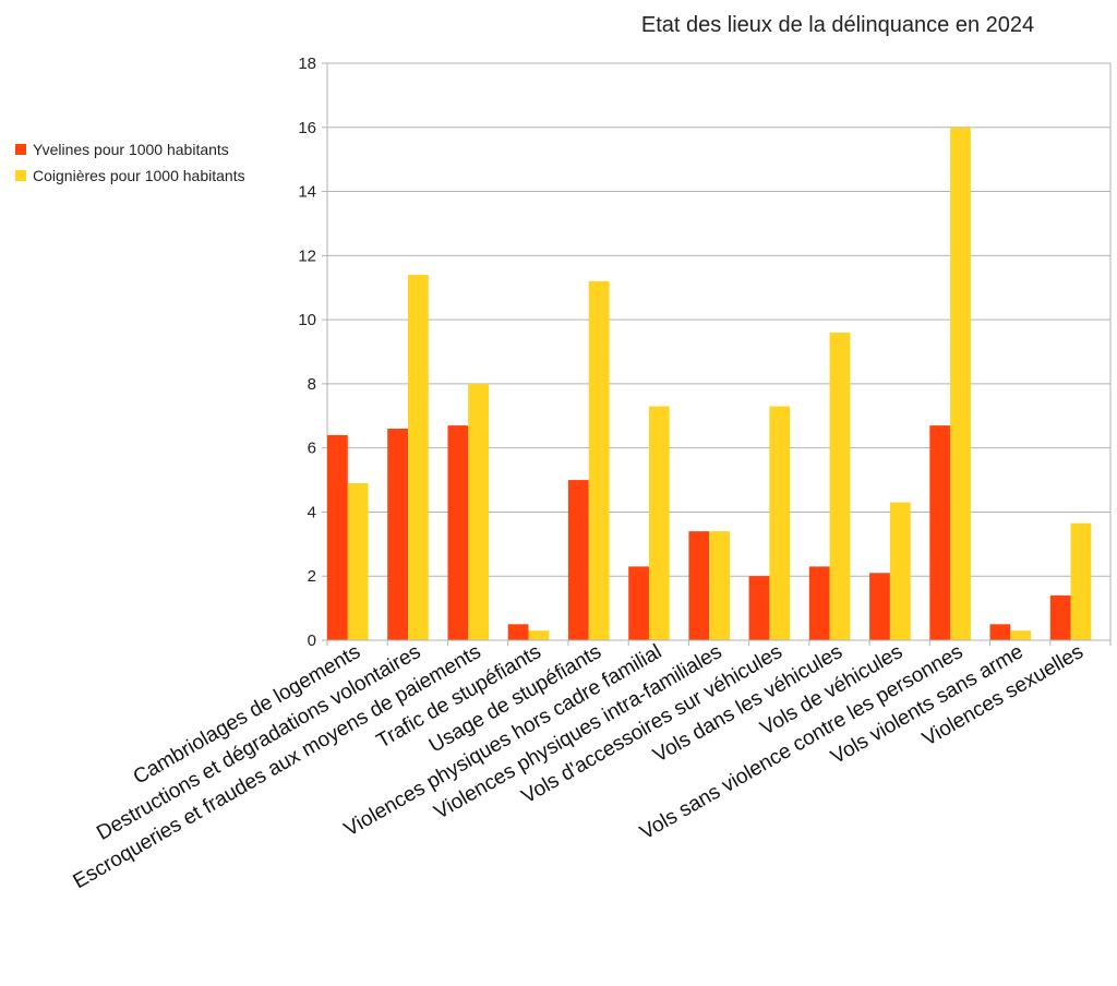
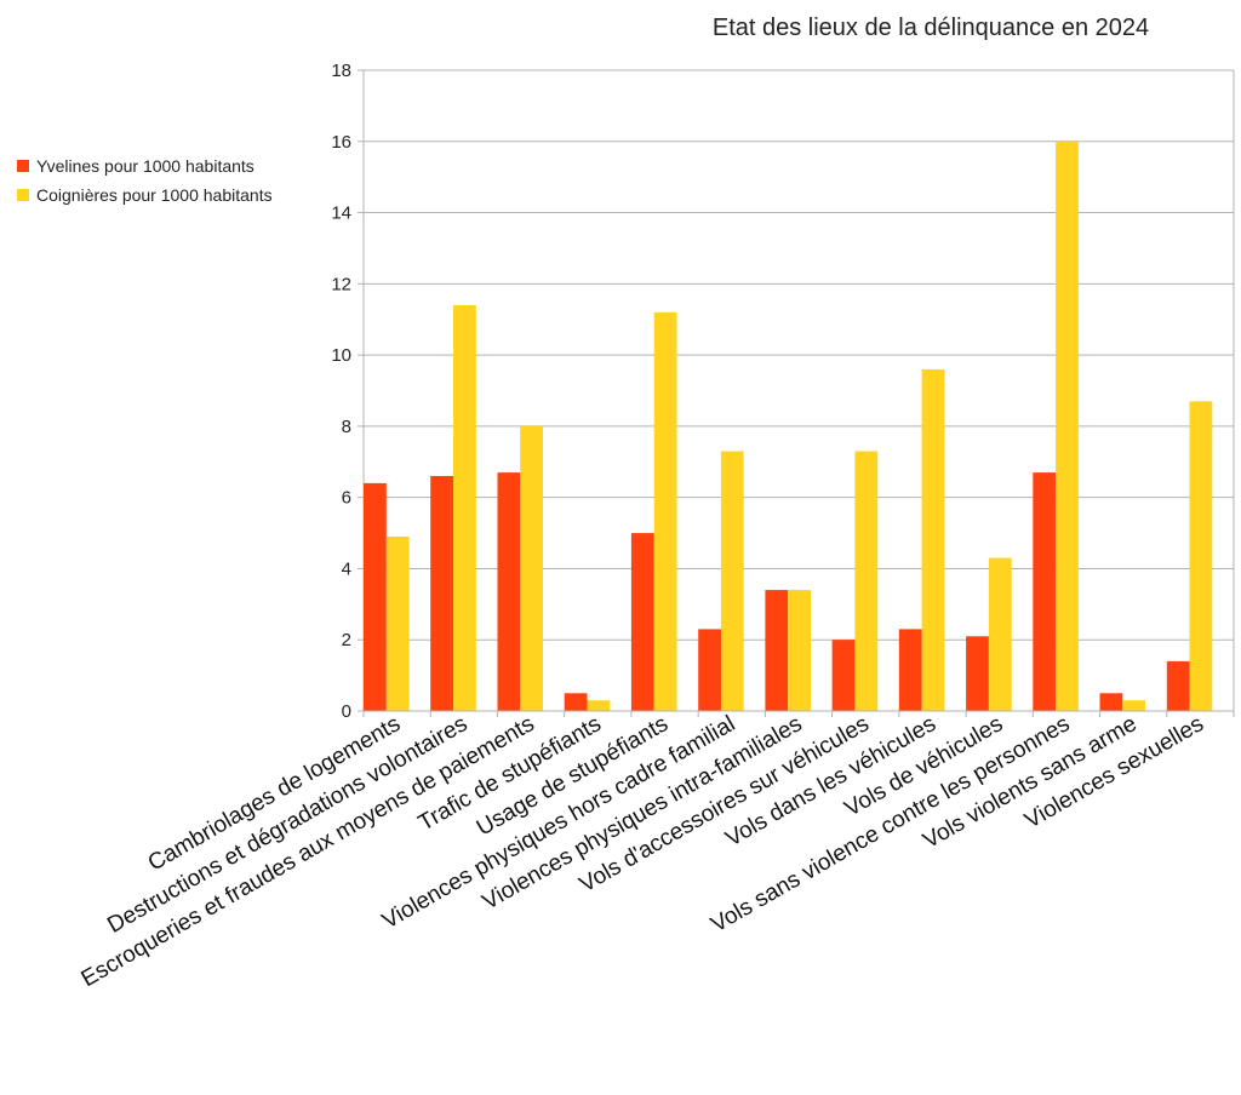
Coignières pour 1000 habitants/Violences sexuelles: 3.6 -> 8.7
